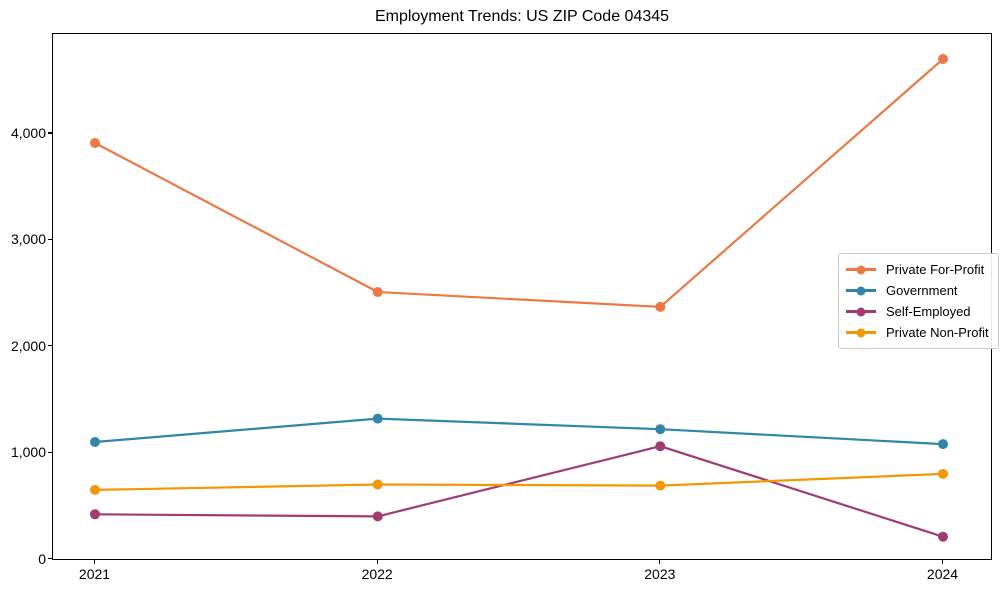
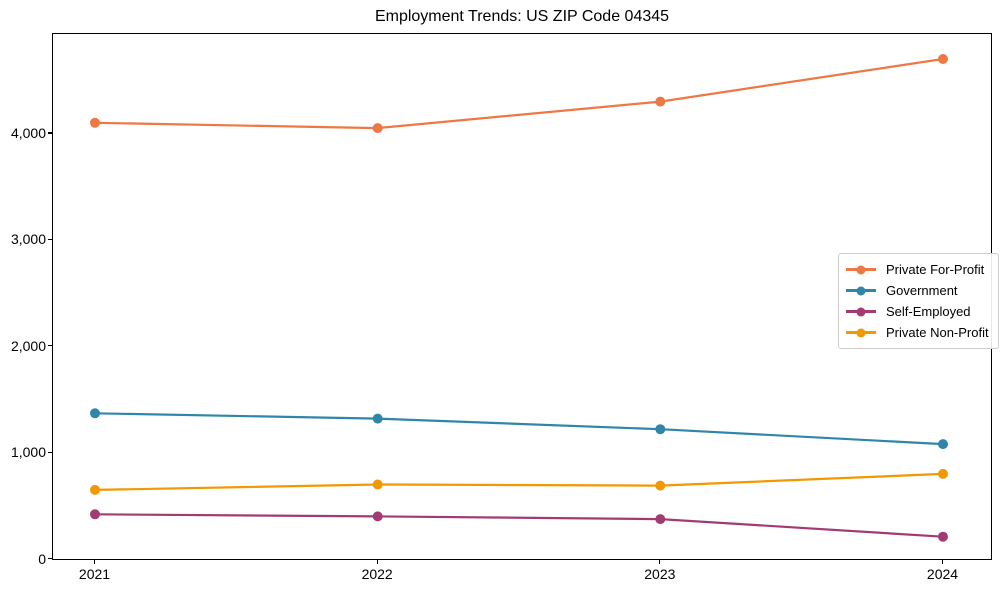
Private For-Profit/2021: 3910 -> 4100
Government/2021: 1100 -> 1370
Private For-Profit/2022: 2510 -> 4050
Private For-Profit/2023: 2370 -> 4300
Self-Employed/2023: 1060 -> 380
